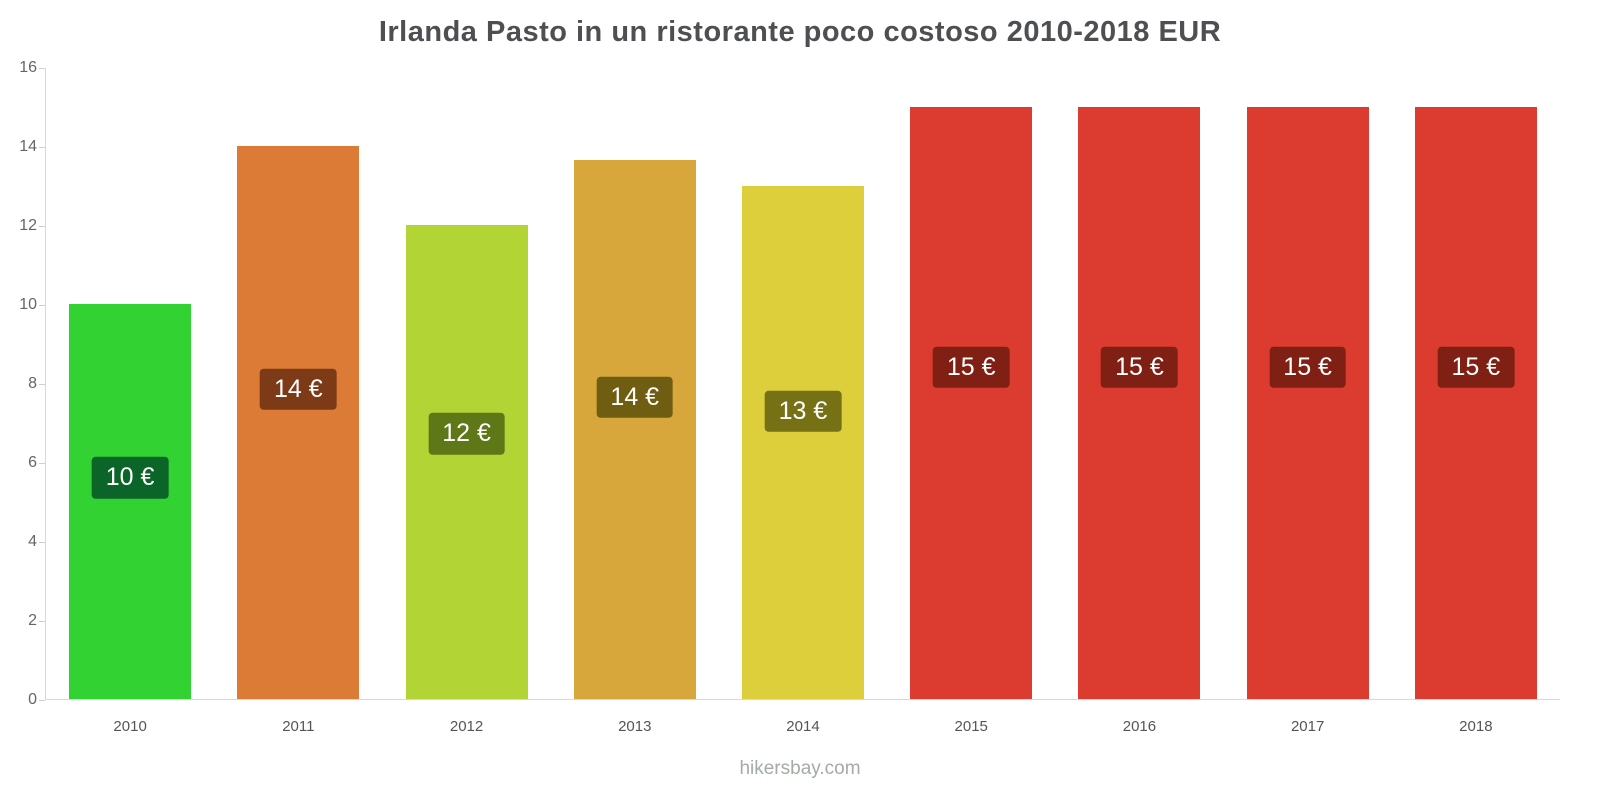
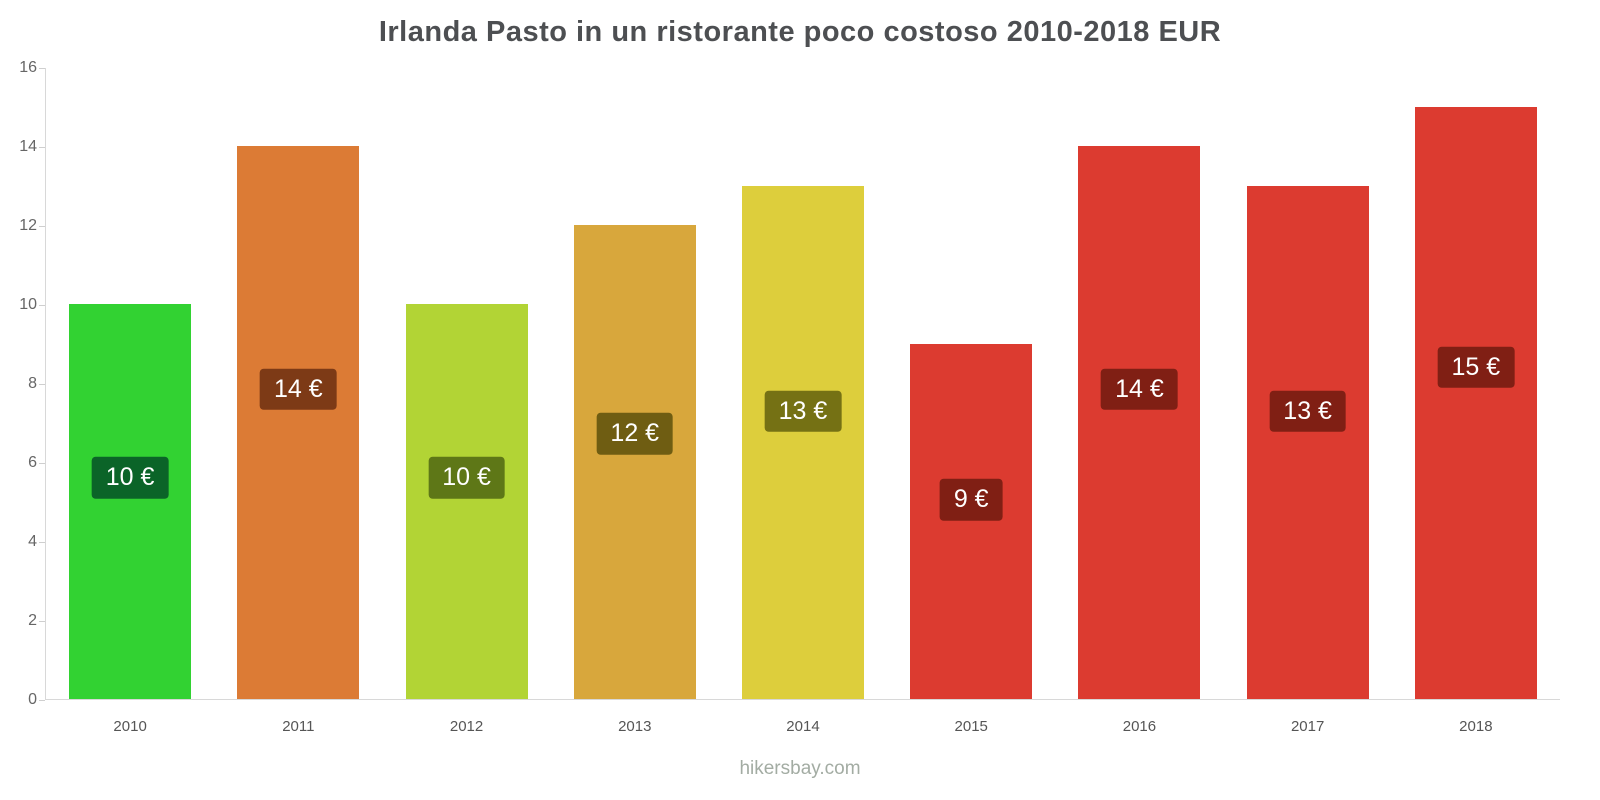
2012: 12 -> 10
2013: 14 -> 12
2015: 15 -> 9
2016: 15 -> 14
2017: 15 -> 13
